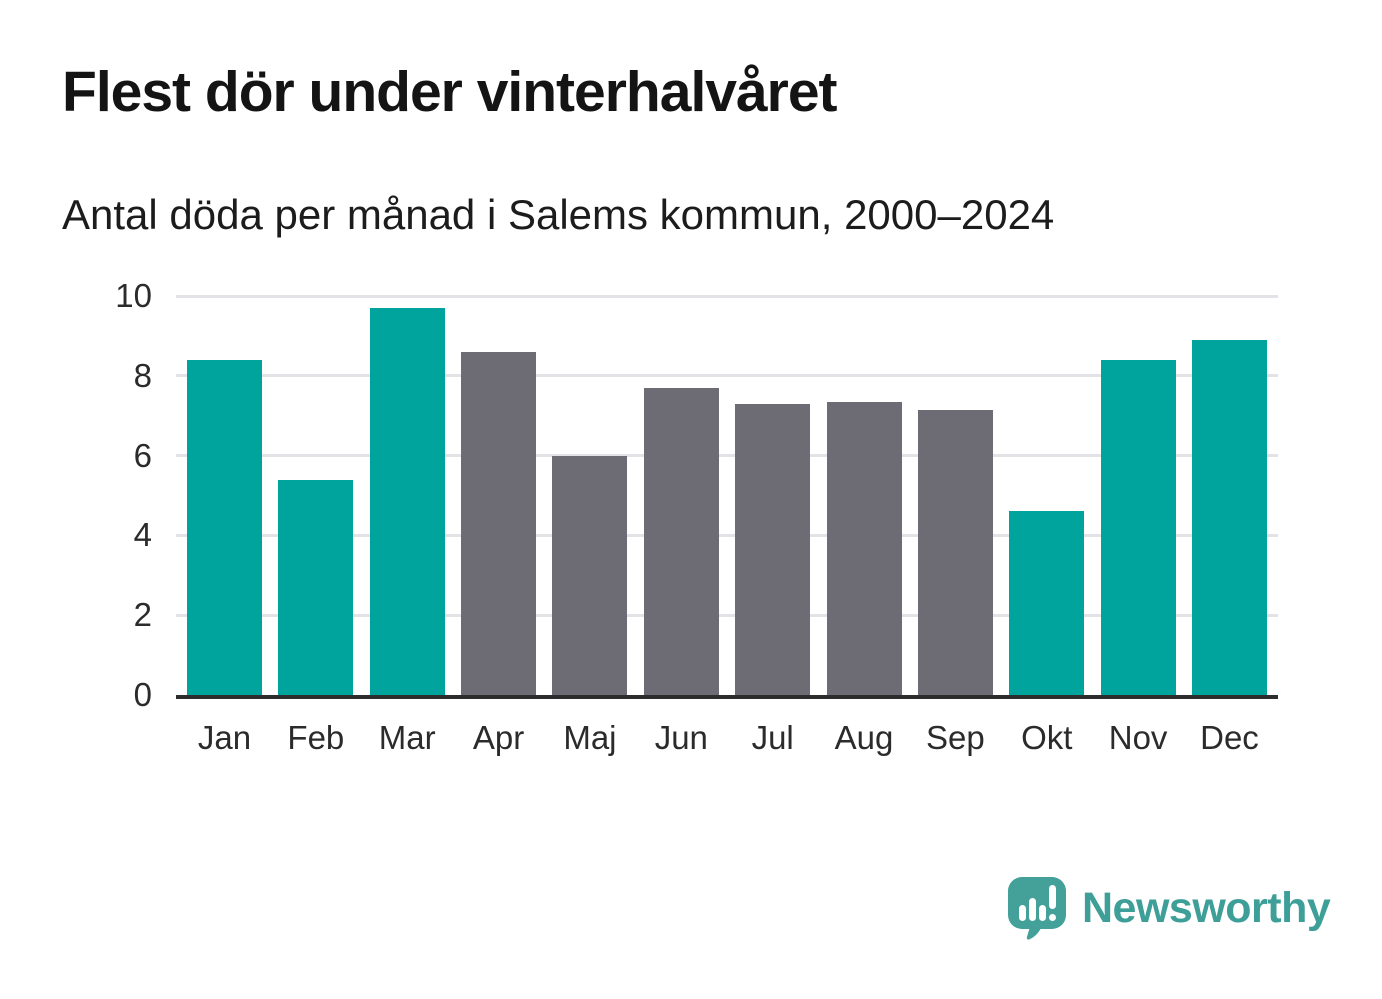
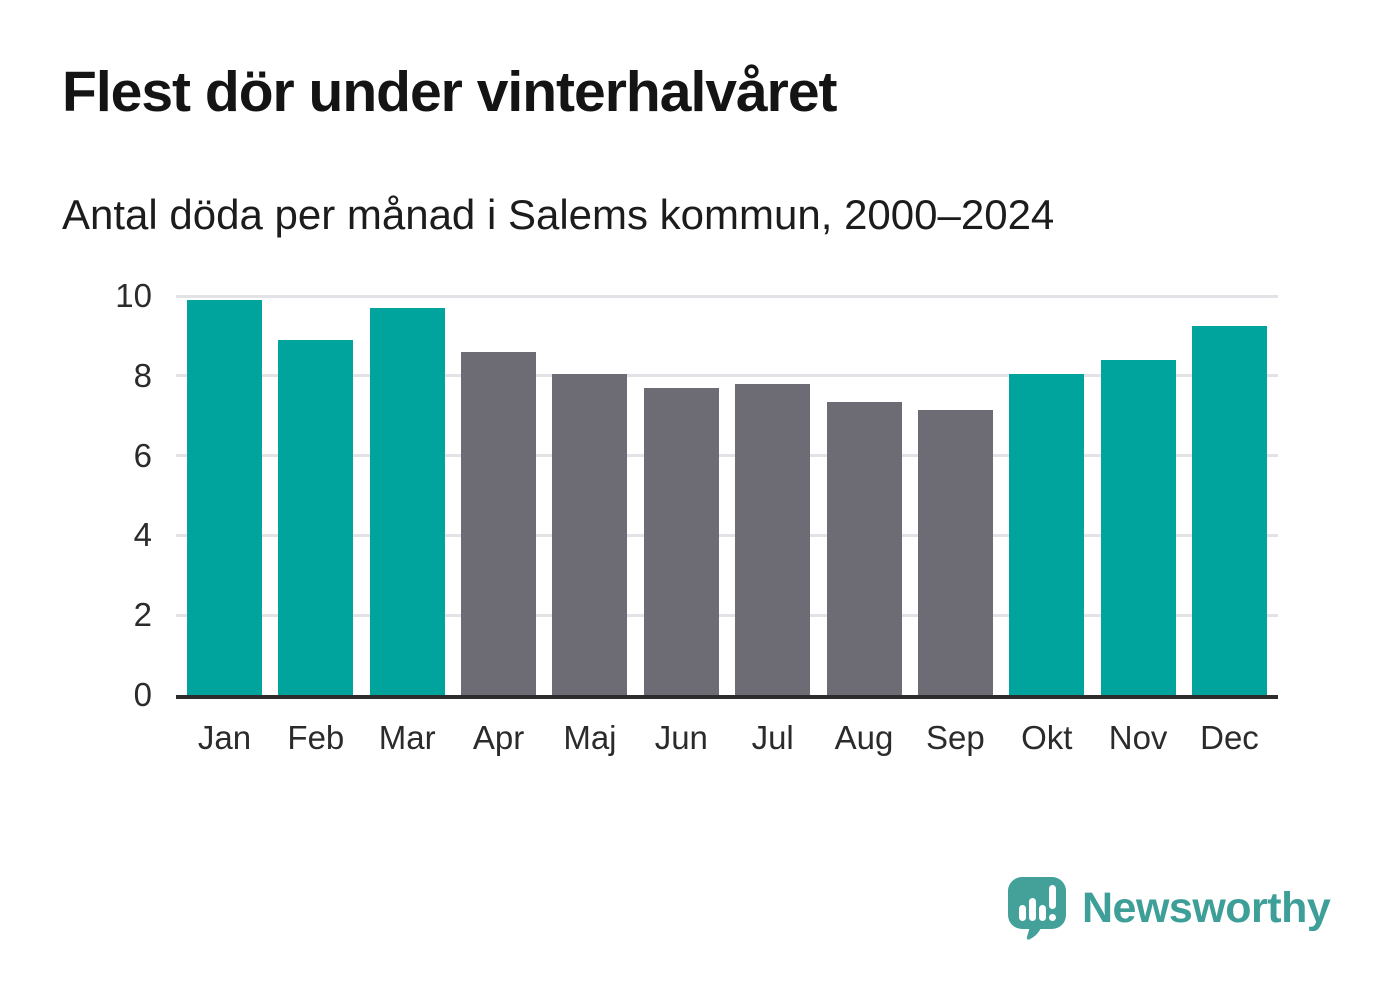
Jan: 8.4 -> 9.9
Feb: 5.4 -> 8.9
Maj: 6.0 -> 8.1
Jul: 7.3 -> 7.8
Okt: 4.6 -> 8.1
Dec: 8.9 -> 9.2
